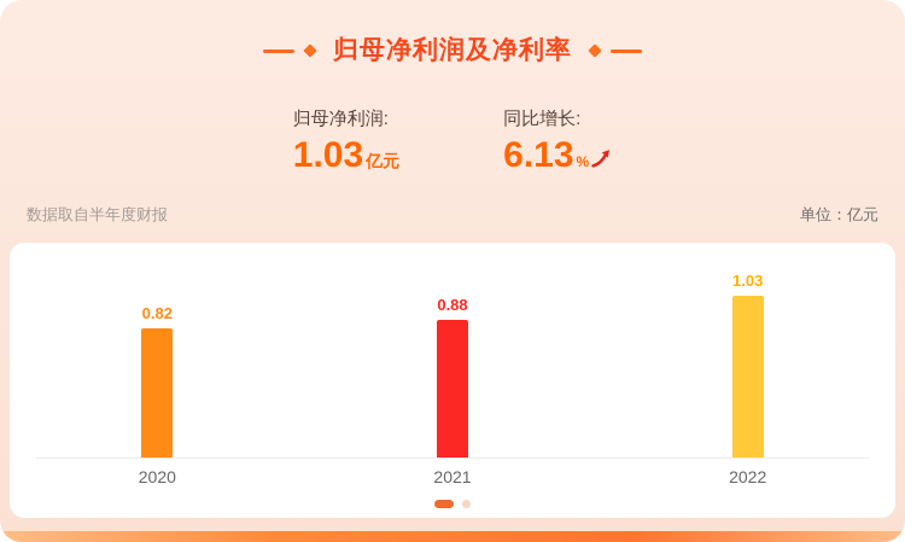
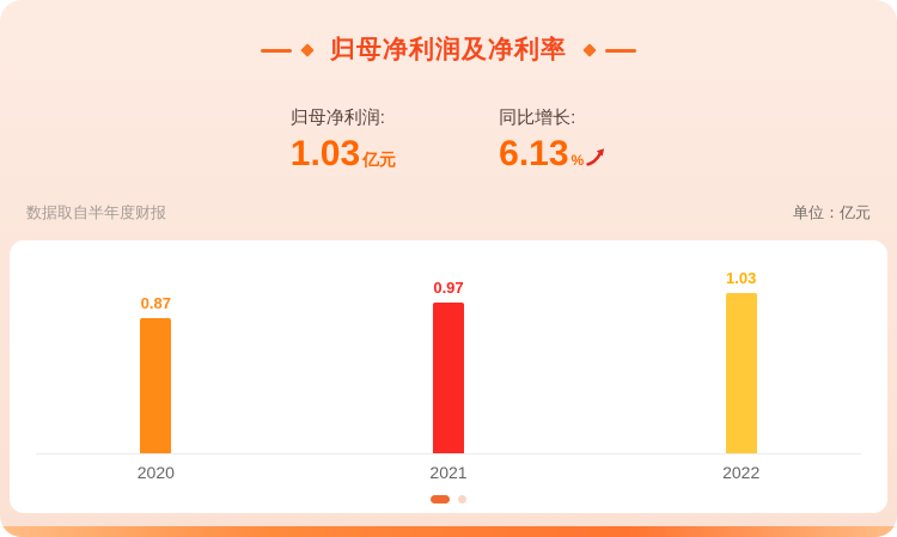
2020: 0.82 -> 0.87
2021: 0.88 -> 0.97
